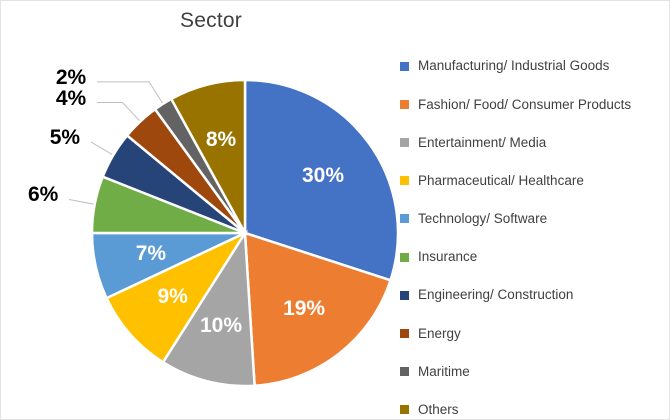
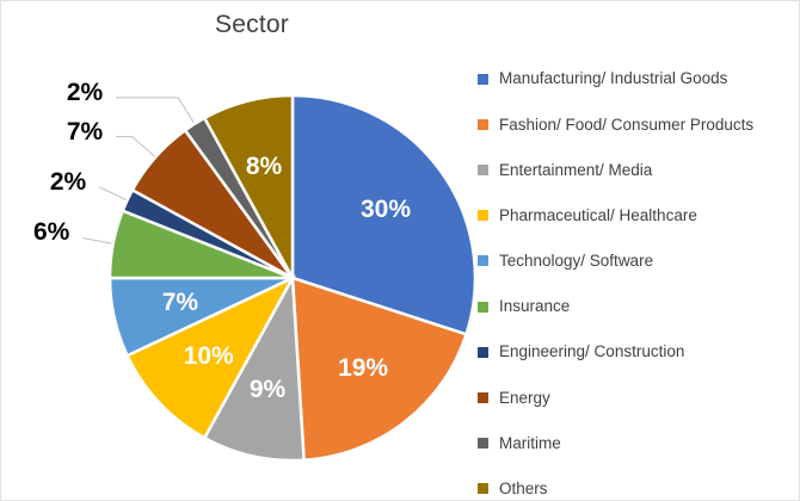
Entertainment/ Media: 10% -> 9%
Pharmaceutical/ Healthcare: 9% -> 10%
Engineering/ Construction: 5% -> 2%
Energy: 4% -> 7%
